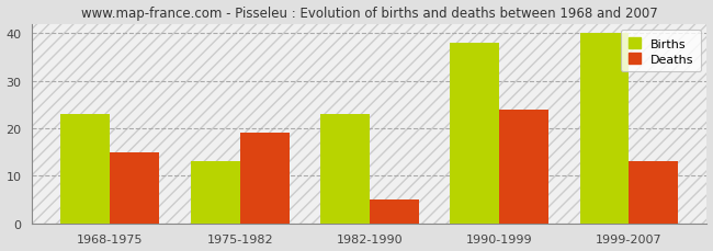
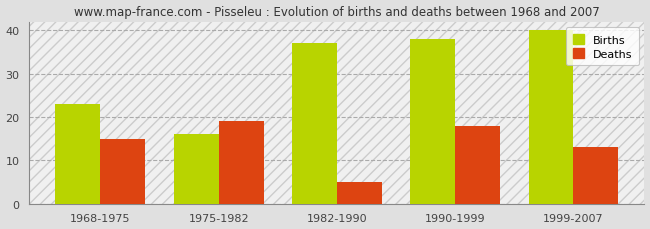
Births/1975-1982: 13 -> 16
Births/1982-1990: 23 -> 37
Deaths/1990-1999: 24 -> 18
